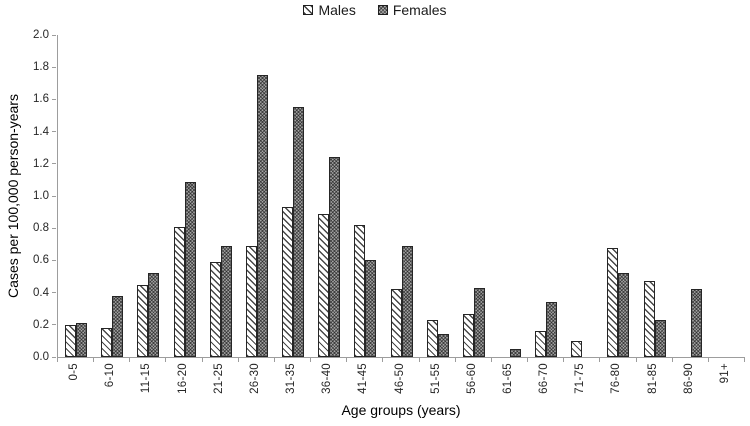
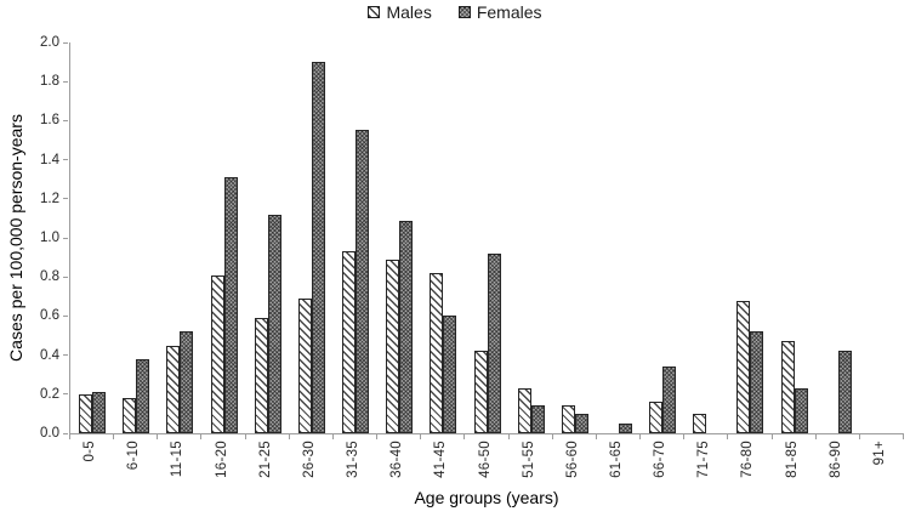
Females/16-20: 1.09 -> 1.31
Females/21-25: 0.69 -> 1.12
Females/26-30: 1.75 -> 1.90
Females/36-40: 1.24 -> 1.09
Females/46-50: 0.69 -> 0.92
Males/56-60: 0.27 -> 0.14
Females/56-60: 0.43 -> 0.10
